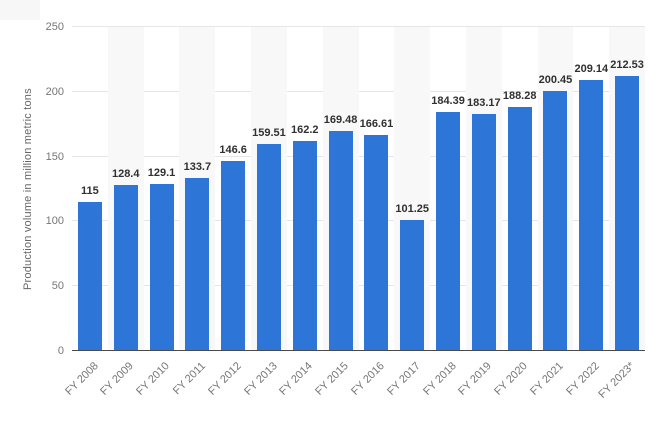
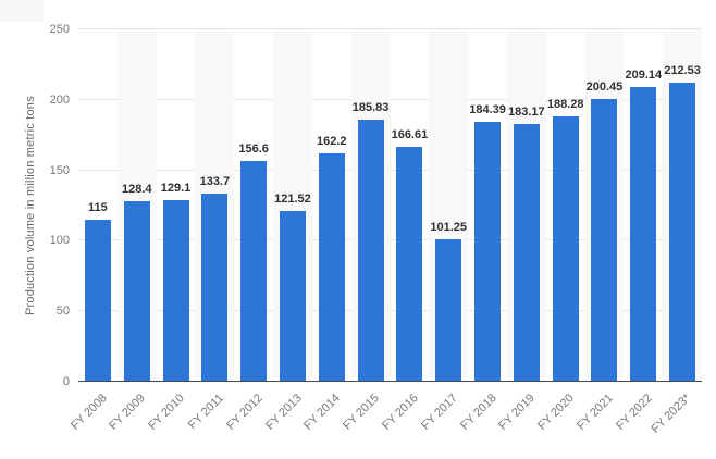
FY 2012: 146.6 -> 156.6
FY 2013: 159.51 -> 121.52
FY 2015: 169.48 -> 185.83
